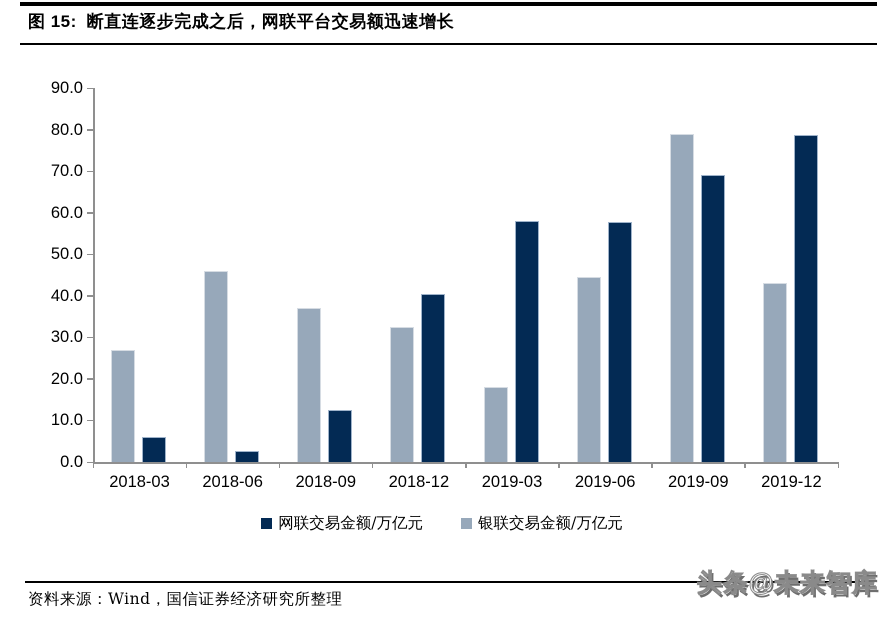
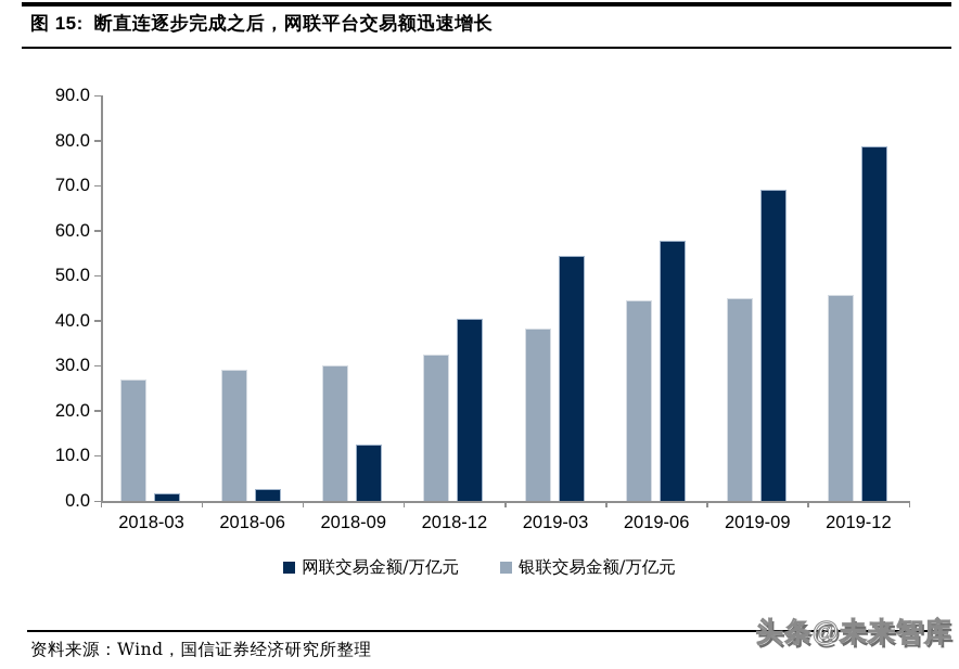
网联交易金额/万亿元/2018-03: 6 -> 2
银联交易金额/万亿元/2018-06: 46 -> 29
银联交易金额/万亿元/2018-09: 37 -> 30
网联交易金额/万亿元/2019-03: 58 -> 54
银联交易金额/万亿元/2019-03: 18 -> 38
银联交易金额/万亿元/2019-09: 79 -> 45
银联交易金额/万亿元/2019-12: 43 -> 46
